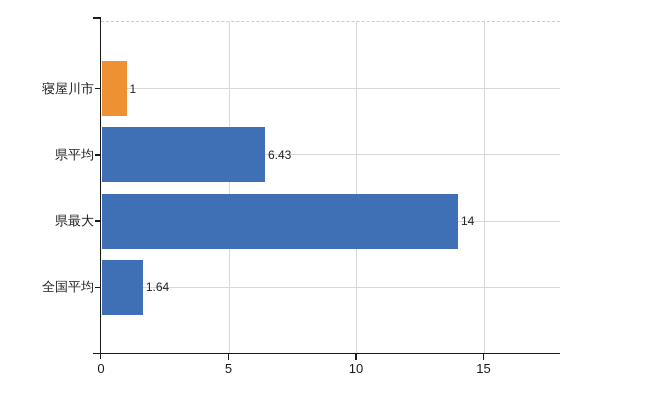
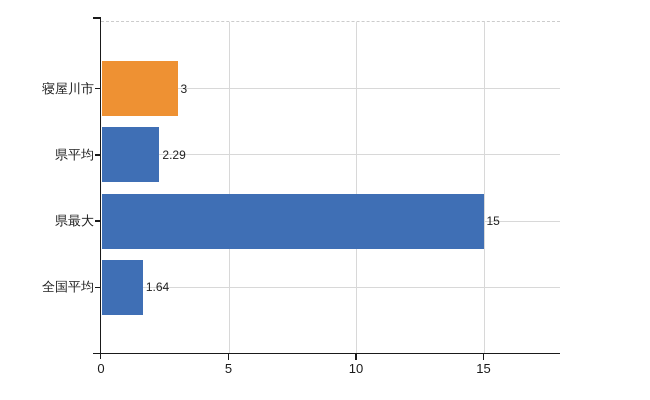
寝屋川市: 1 -> 3
県平均: 6.43 -> 2.29
県最大: 14 -> 15
